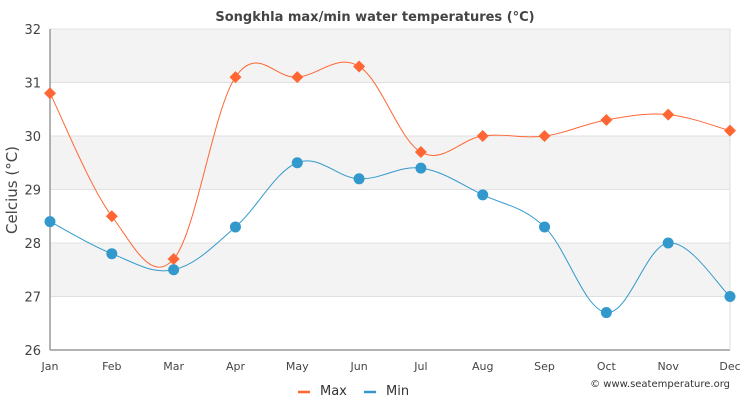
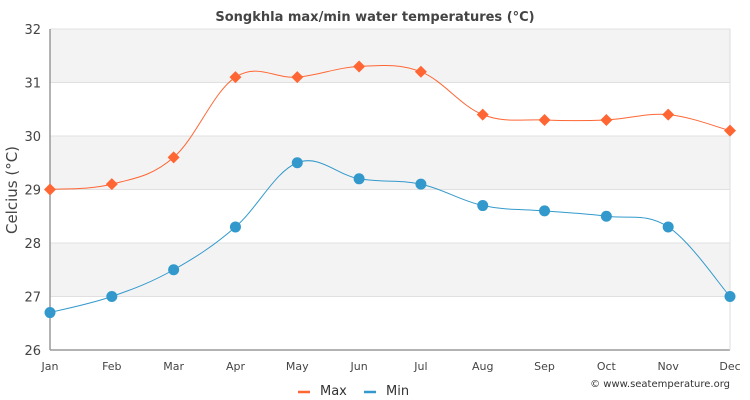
Max/Jan: 30.8 -> 29.0
Min/Jan: 28.4 -> 26.7
Max/Feb: 28.5 -> 29.1
Min/Feb: 27.8 -> 27.0
Max/Mar: 27.7 -> 29.6
Max/Jul: 29.7 -> 31.2
Min/Jul: 29.4 -> 29.1
Max/Aug: 30.0 -> 30.4
Min/Aug: 28.9 -> 28.7
Max/Sep: 30.0 -> 30.3
Min/Sep: 28.3 -> 28.6
Min/Oct: 26.7 -> 28.5
Min/Nov: 28.0 -> 28.3
